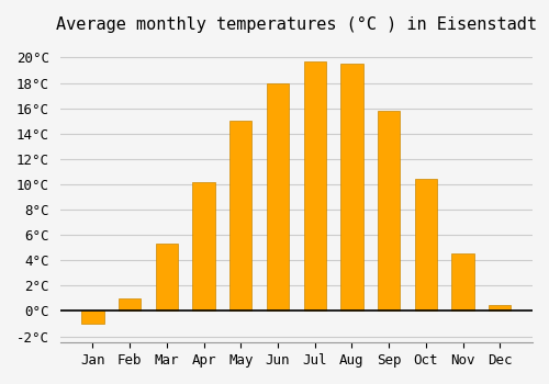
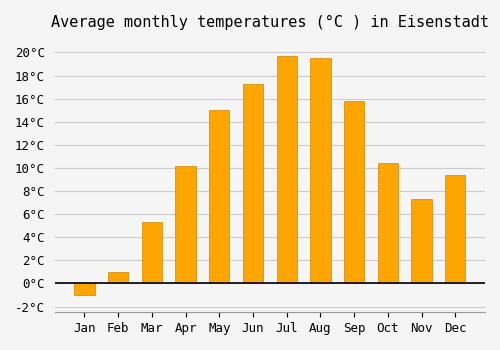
Jun: 18.0°C -> 17.3°C
Nov: 4.5°C -> 7.3°C
Dec: 0.5°C -> 9.4°C
